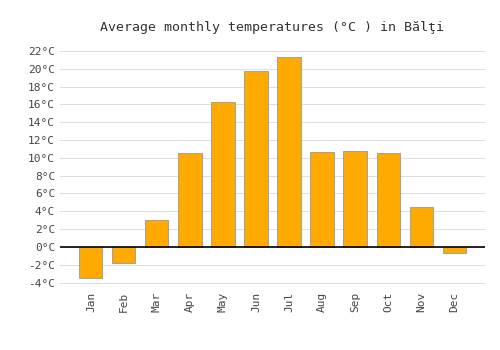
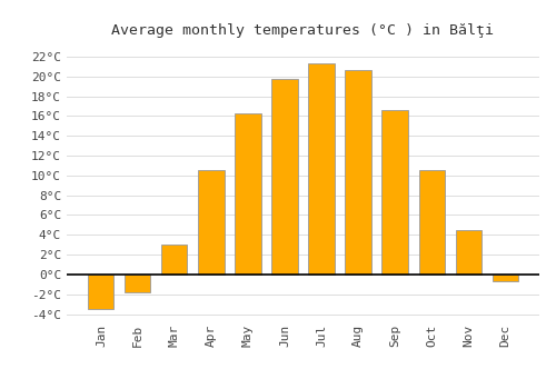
Aug: 10.6°C -> 20.6°C
Sep: 10.8°C -> 16.6°C
